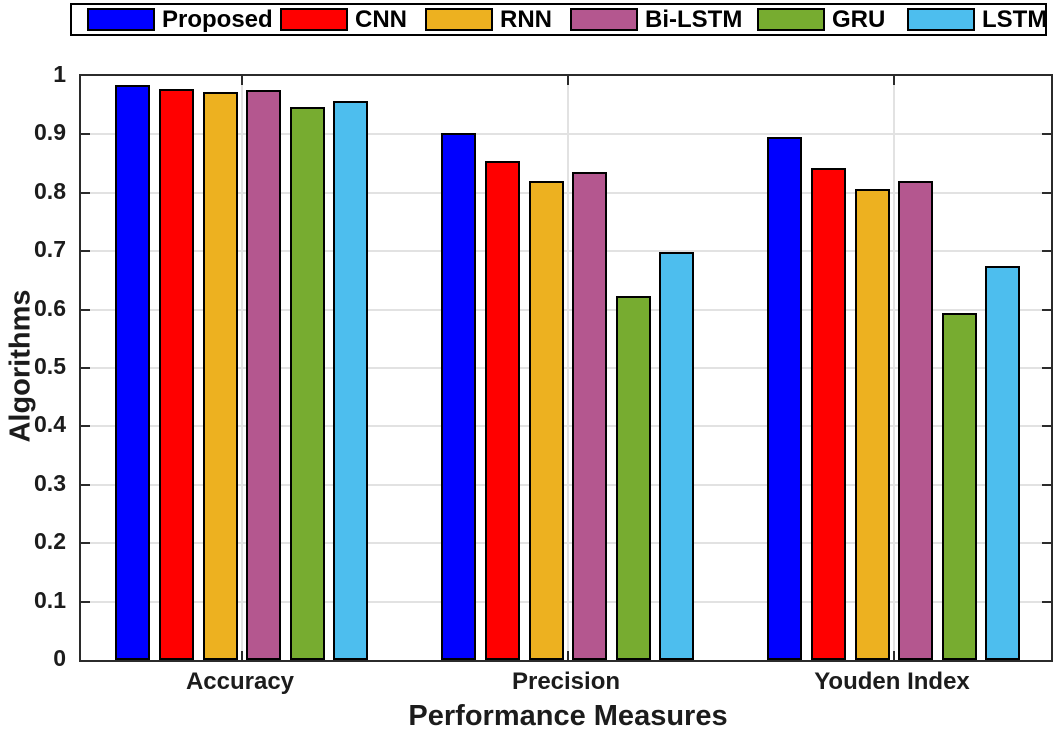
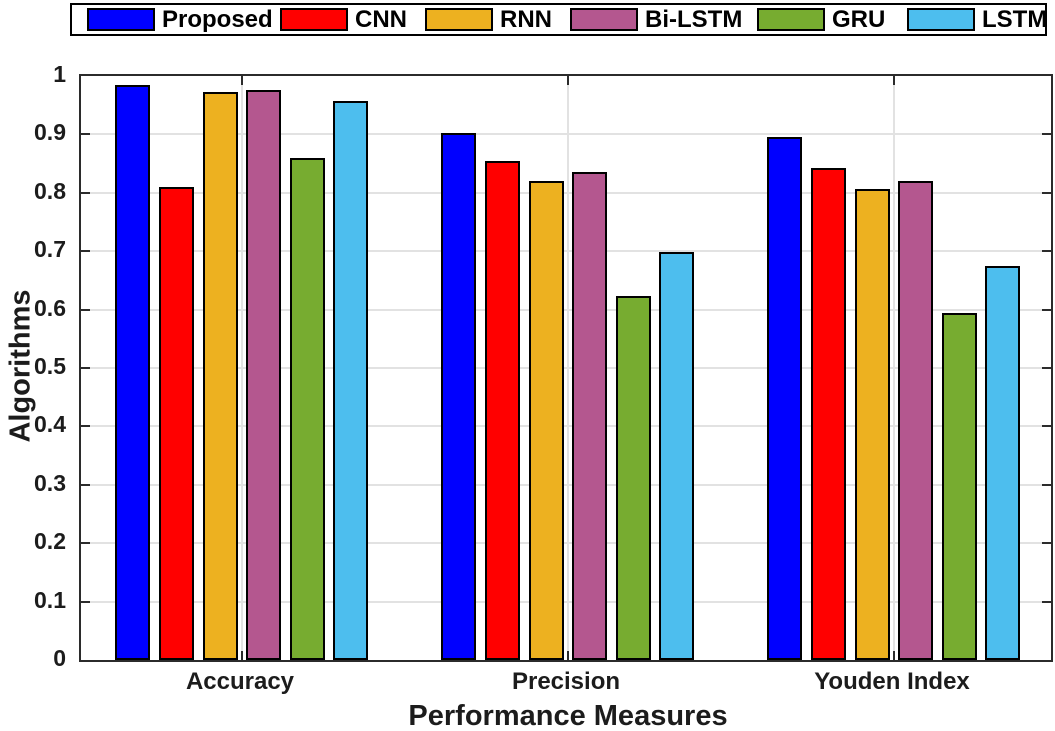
CNN/Accuracy: 0.98 -> 0.81
GRU/Accuracy: 0.95 -> 0.86
